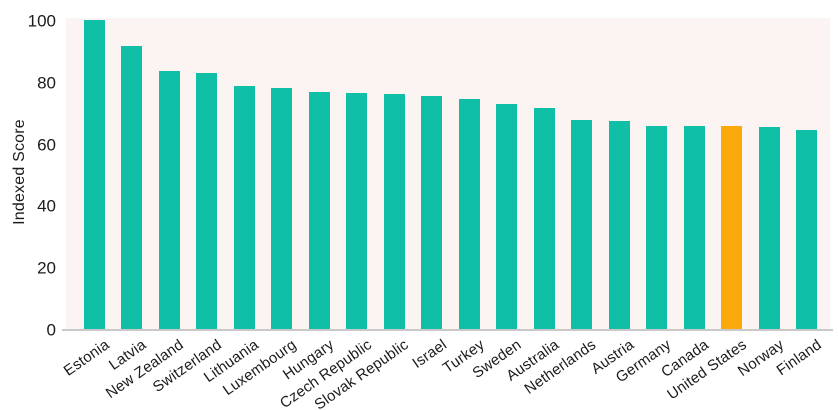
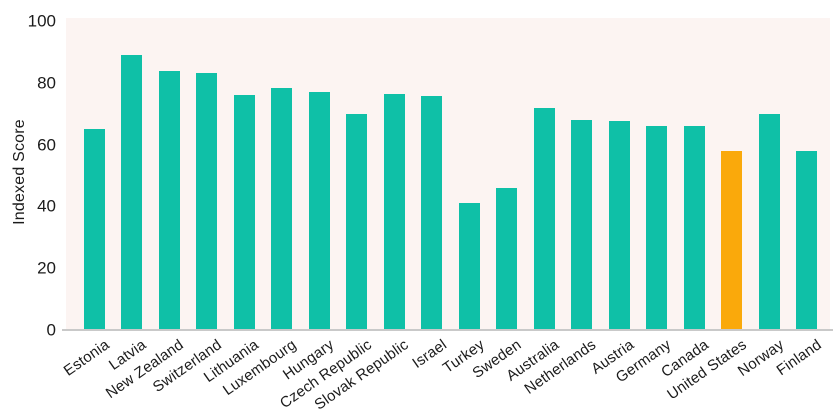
Estonia: 100 -> 65
Latvia: 92 -> 89
Lithuania: 79 -> 76
Czech Republic: 77 -> 70
Turkey: 75 -> 41
Sweden: 73 -> 46
United States: 66 -> 58
Norway: 66 -> 70
Finland: 65 -> 58
